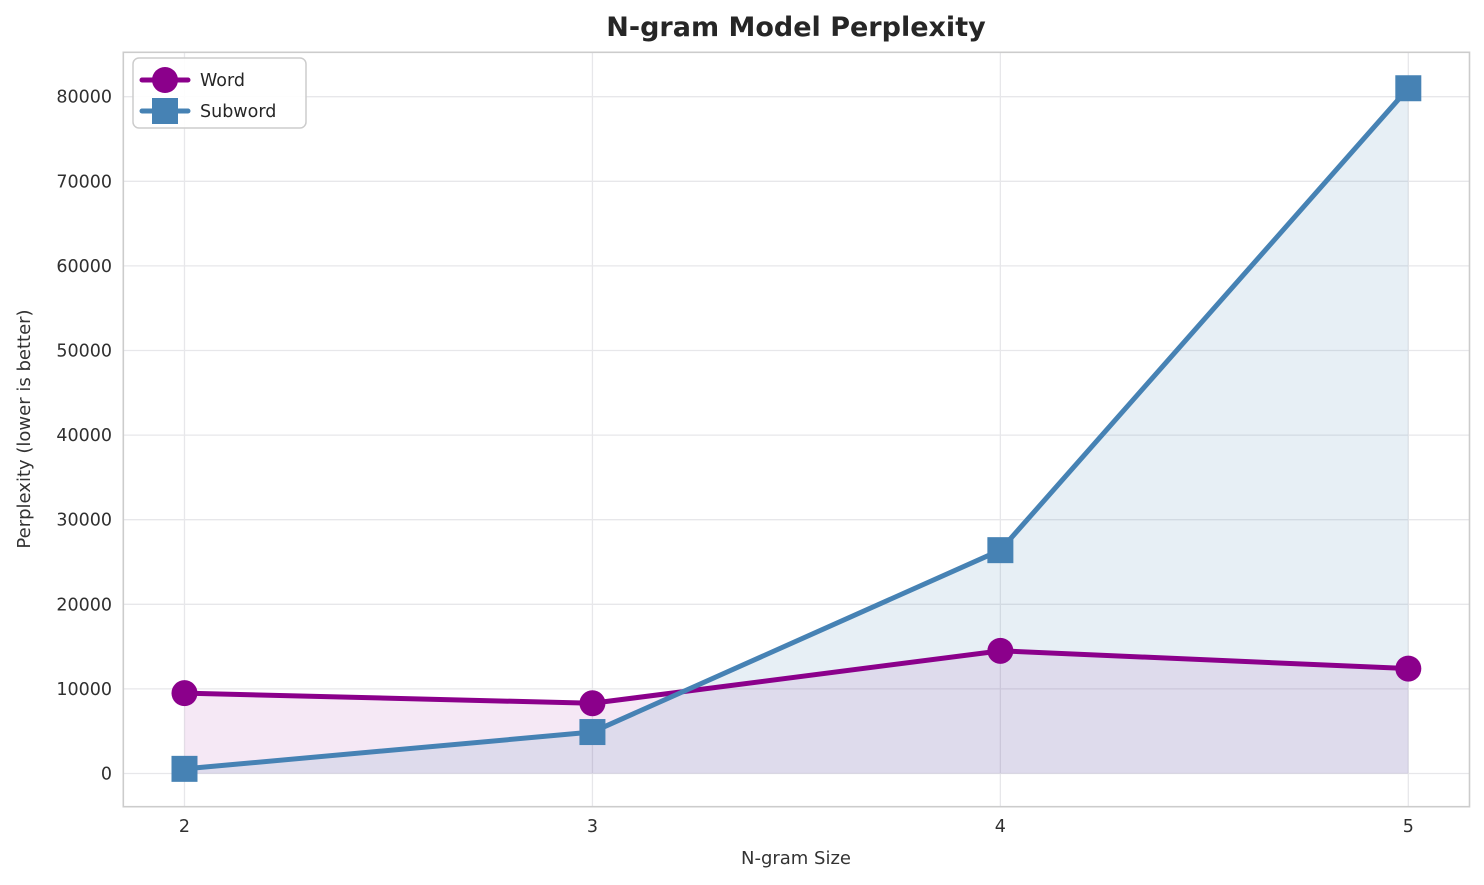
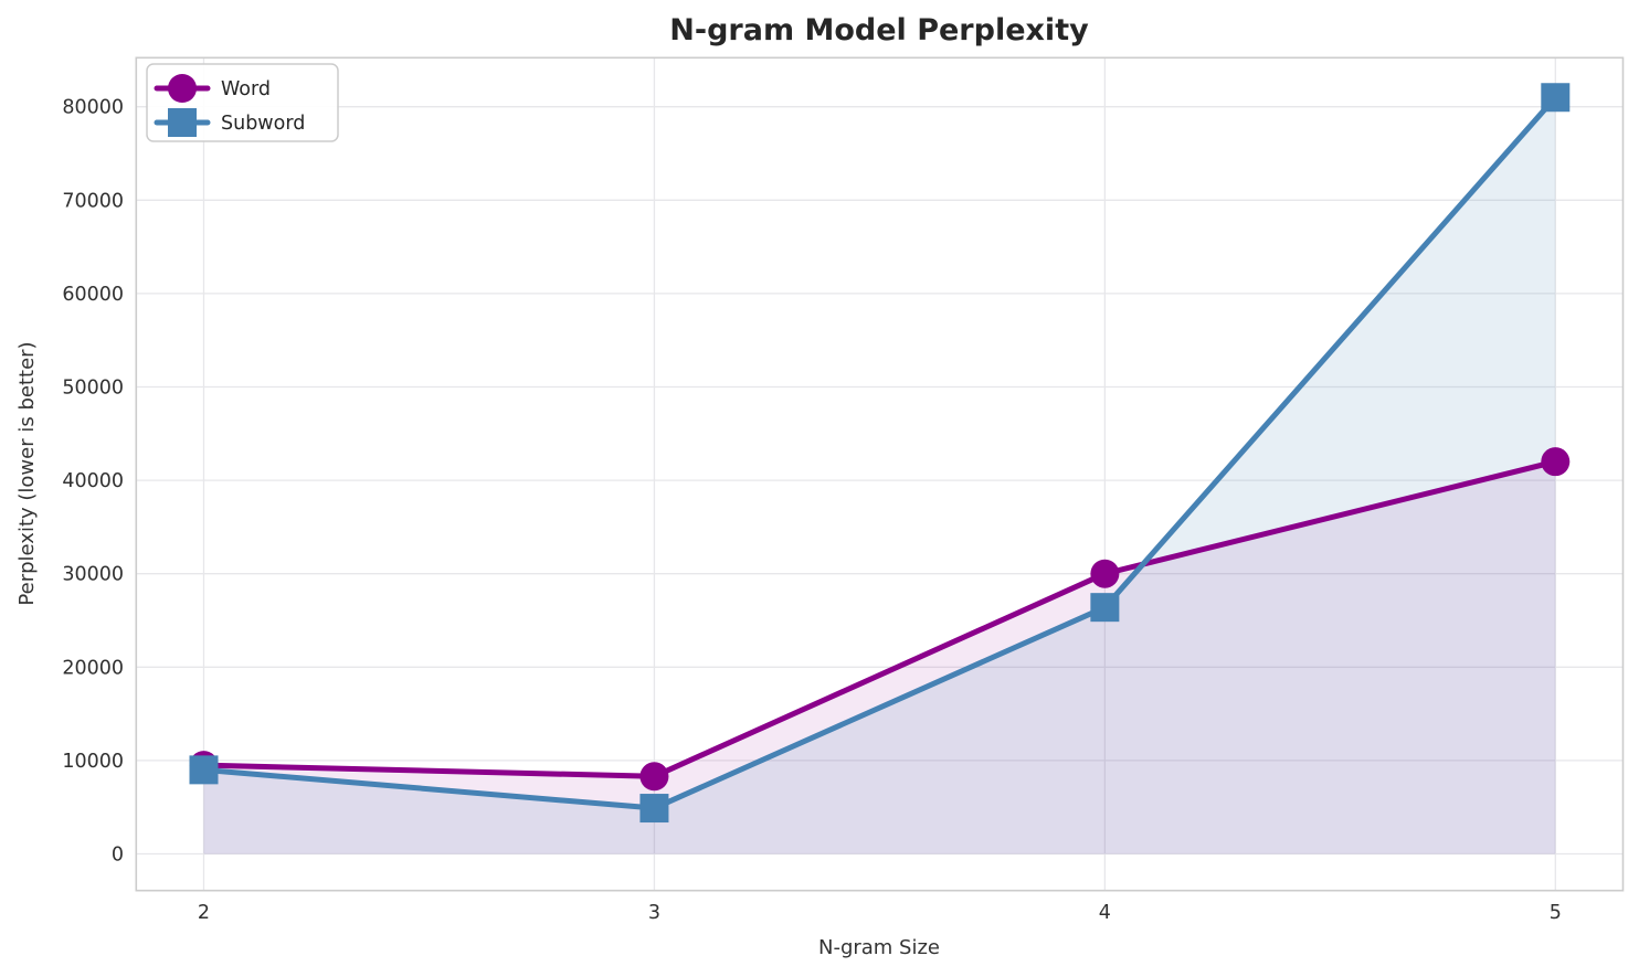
Subword/2: 1000 -> 9000
Word/4: 14000 -> 30000
Word/5: 12000 -> 42000
